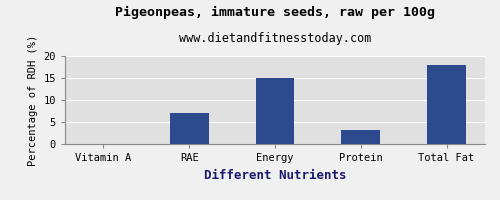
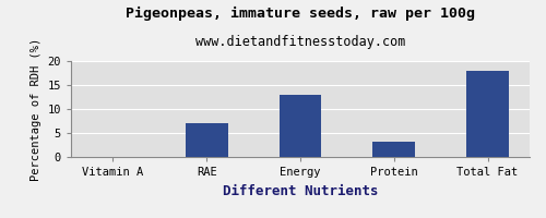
Energy: 15.0 -> 13.0
